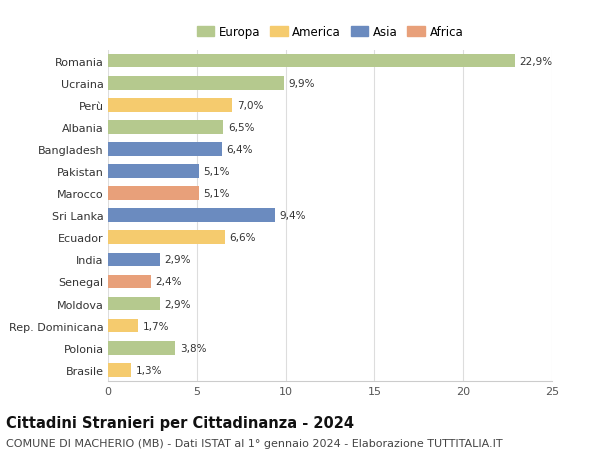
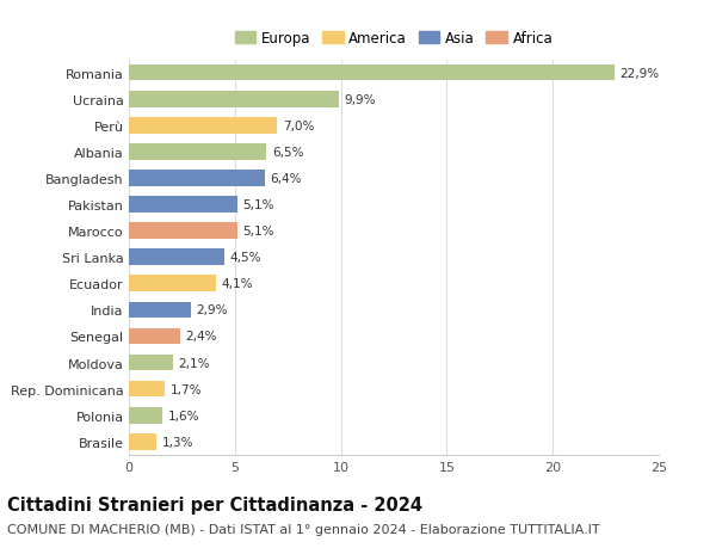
Sri Lanka: 9,4% -> 4,5%
Ecuador: 6,6% -> 4,1%
Moldova: 2,9% -> 2,1%
Polonia: 3,8% -> 1,6%
